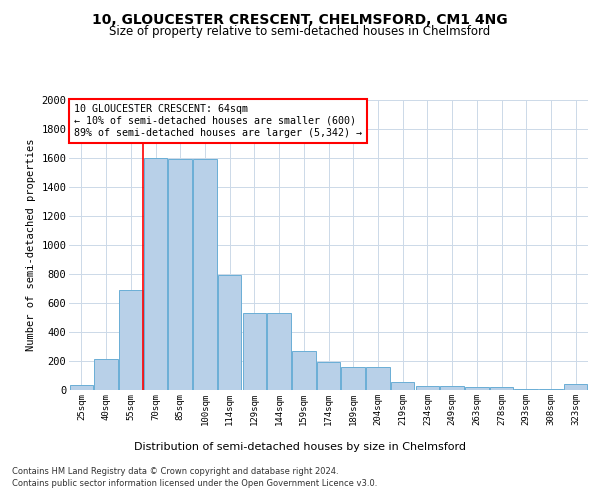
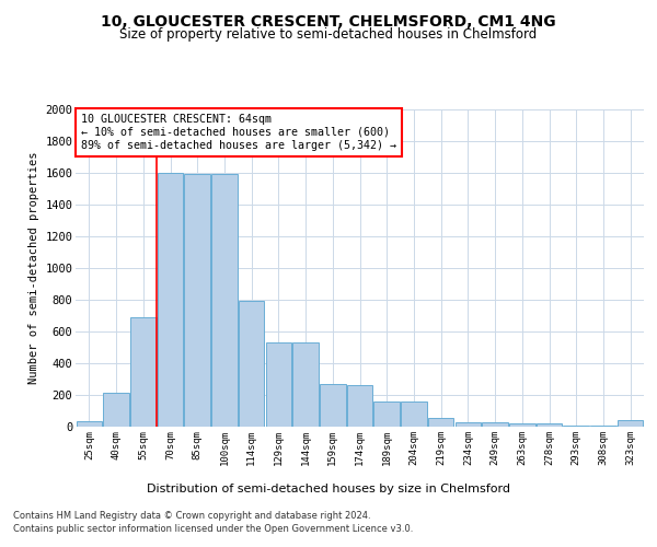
174sqm: 190 -> 260
